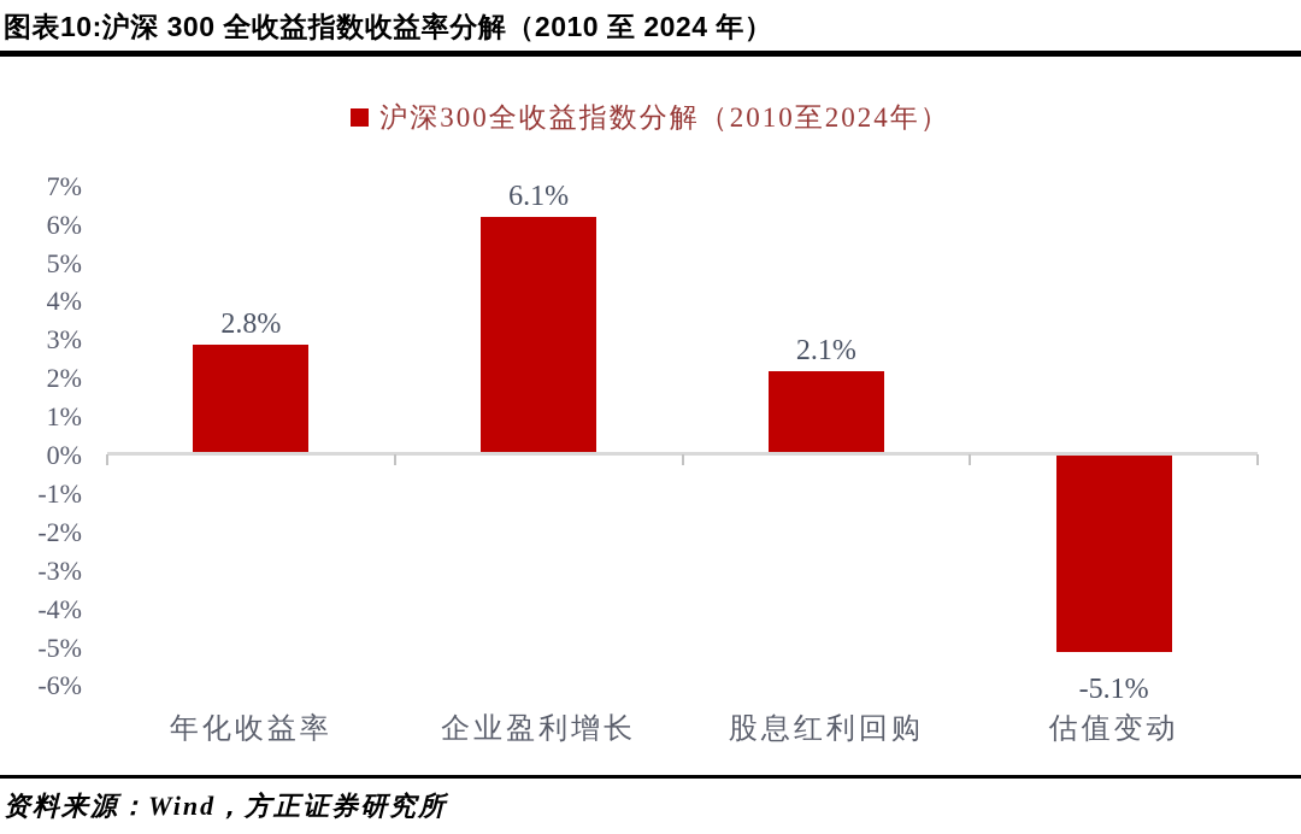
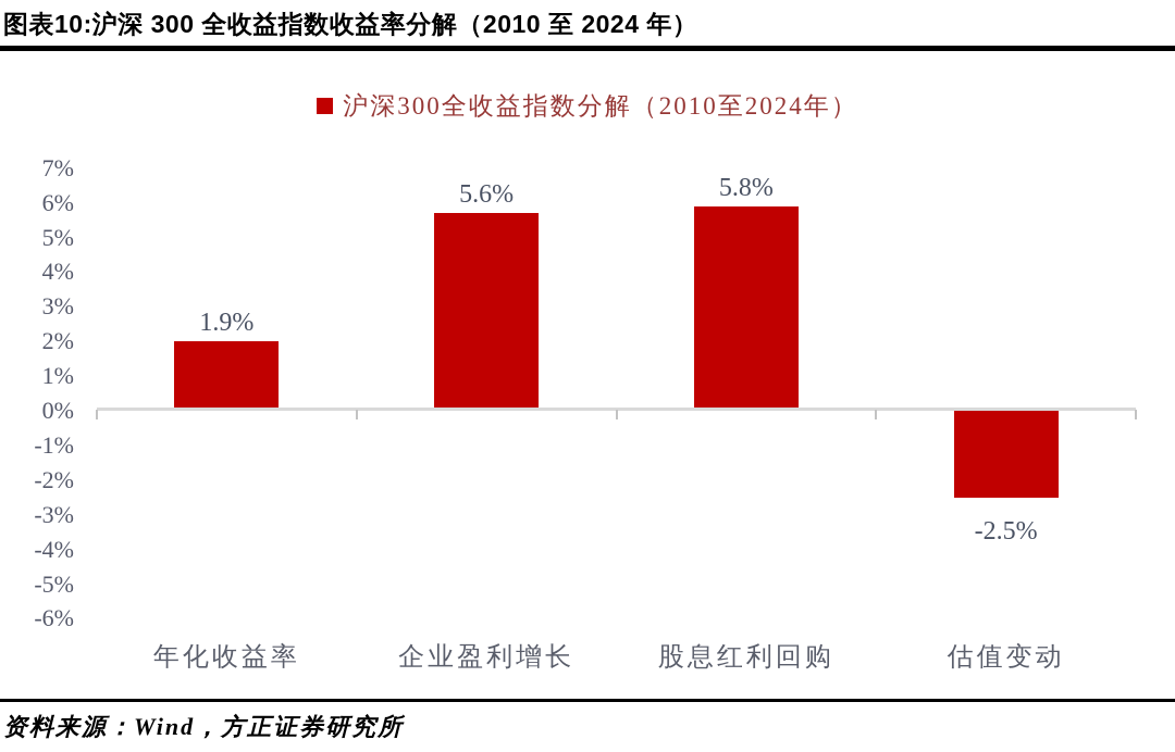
年化收益率: 2.8% -> 1.9%
企业盈利增长: 6.1% -> 5.6%
股息红利回购: 2.1% -> 5.8%
估值变动: -5.1% -> -2.5%
